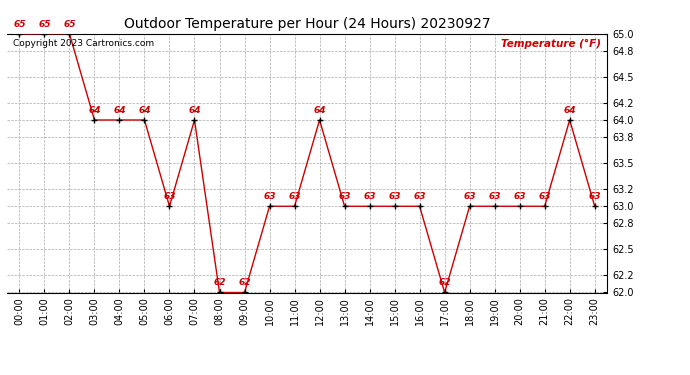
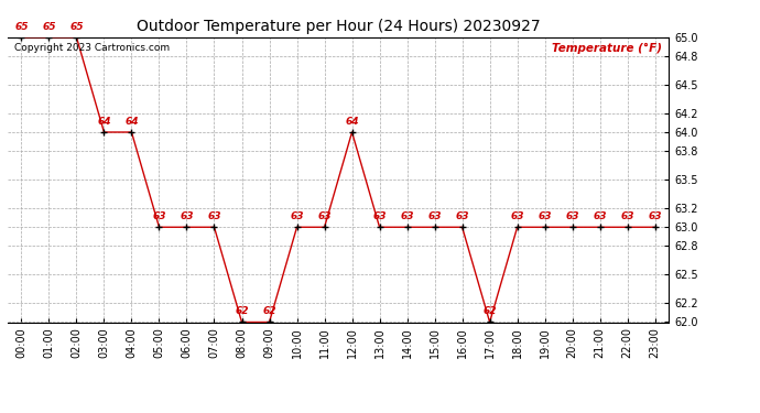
05:00: 64 -> 63
07:00: 64 -> 63
22:00: 64 -> 63
